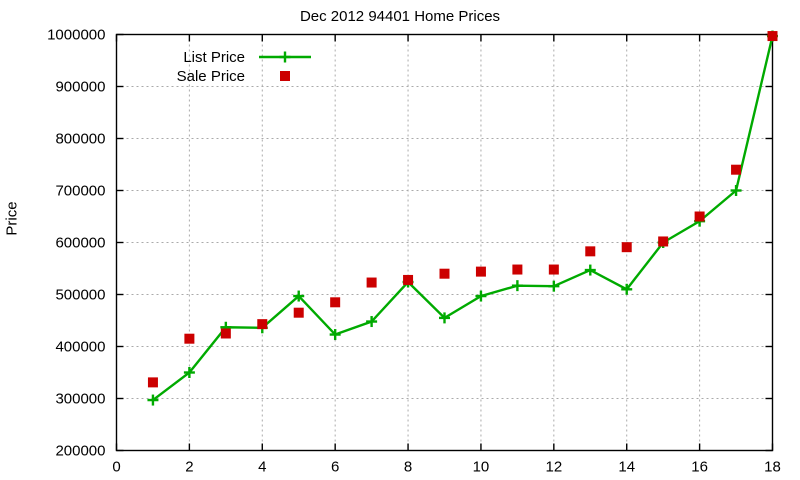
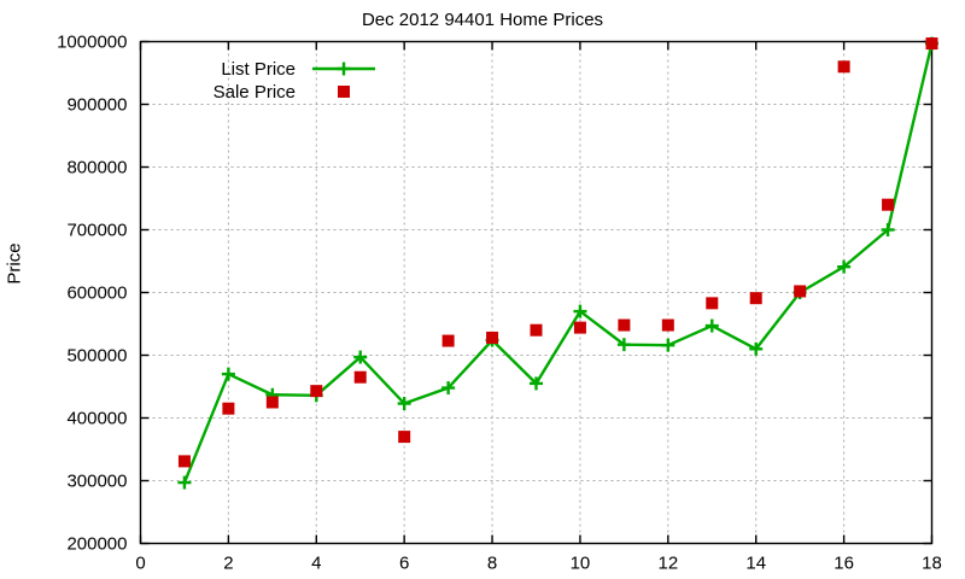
List Price/2: 350000 -> 470000
Sale Price/6: 480000 -> 370000
List Price/10: 500000 -> 570000
Sale Price/16: 650000 -> 960000
